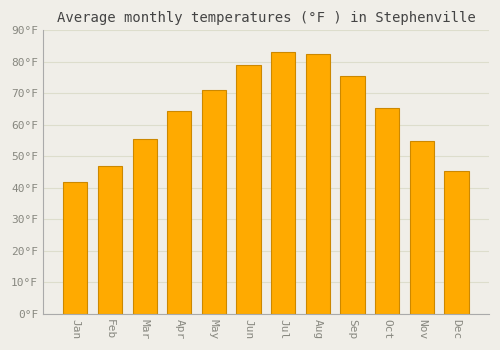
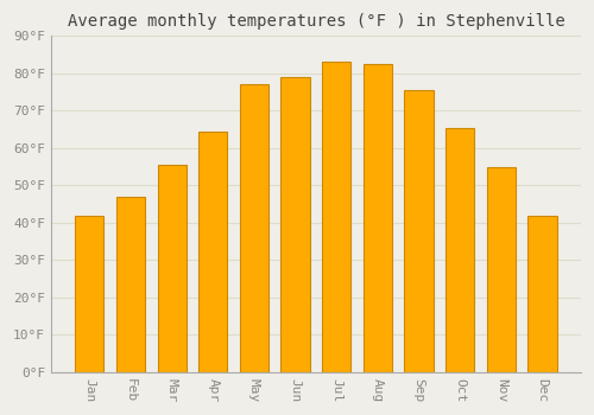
May: 71.0°F -> 77.0°F
Dec: 45.5°F -> 42.0°F
